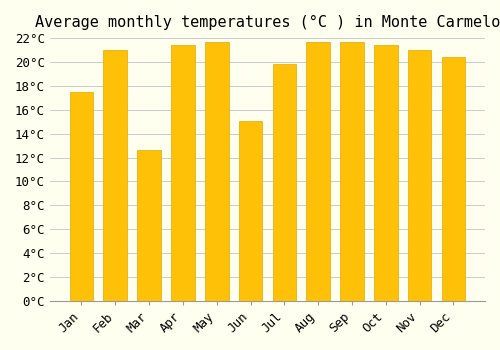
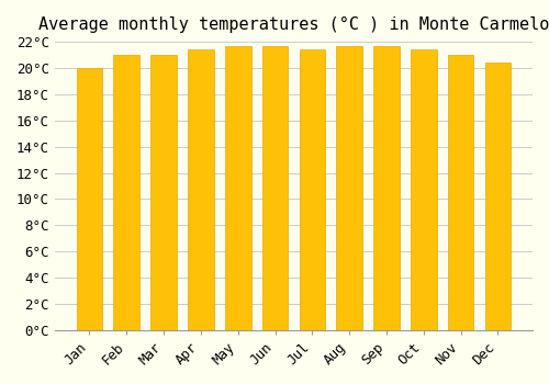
Jan: 17.5°C -> 20.0°C
Mar: 12.6°C -> 21.0°C
Jun: 15.1°C -> 21.7°C
Jul: 19.8°C -> 21.4°C
